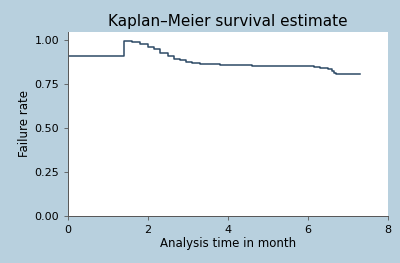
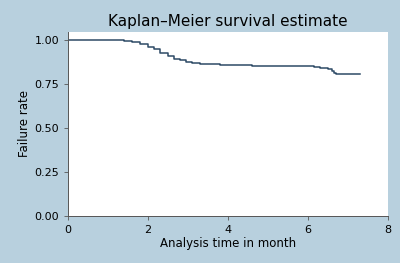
0: 0.91 -> 1.00
